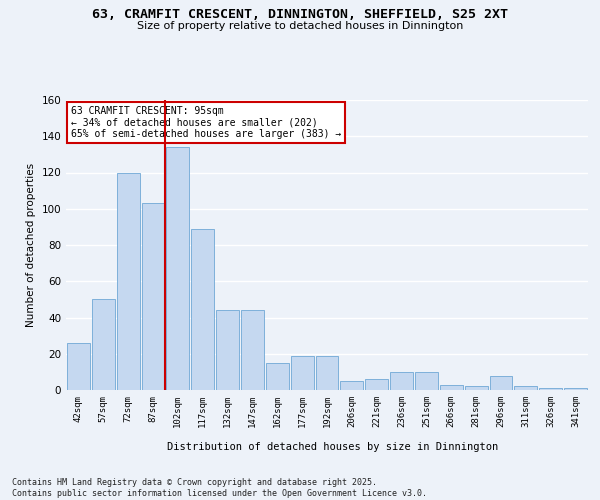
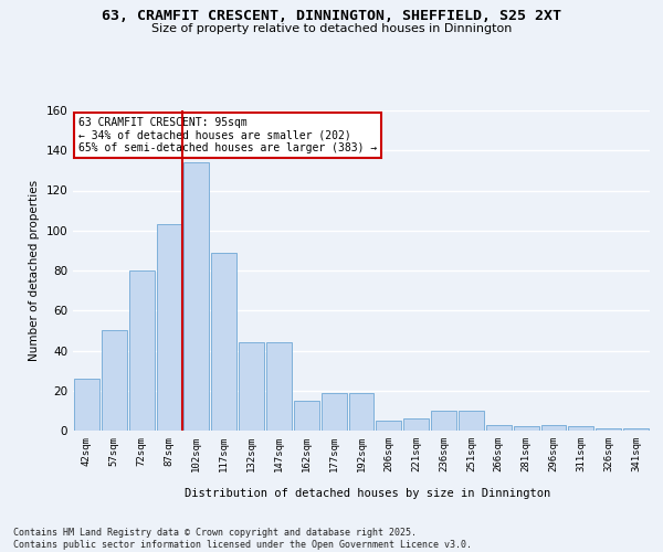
72sqm: 120 -> 80
296sqm: 8 -> 3
